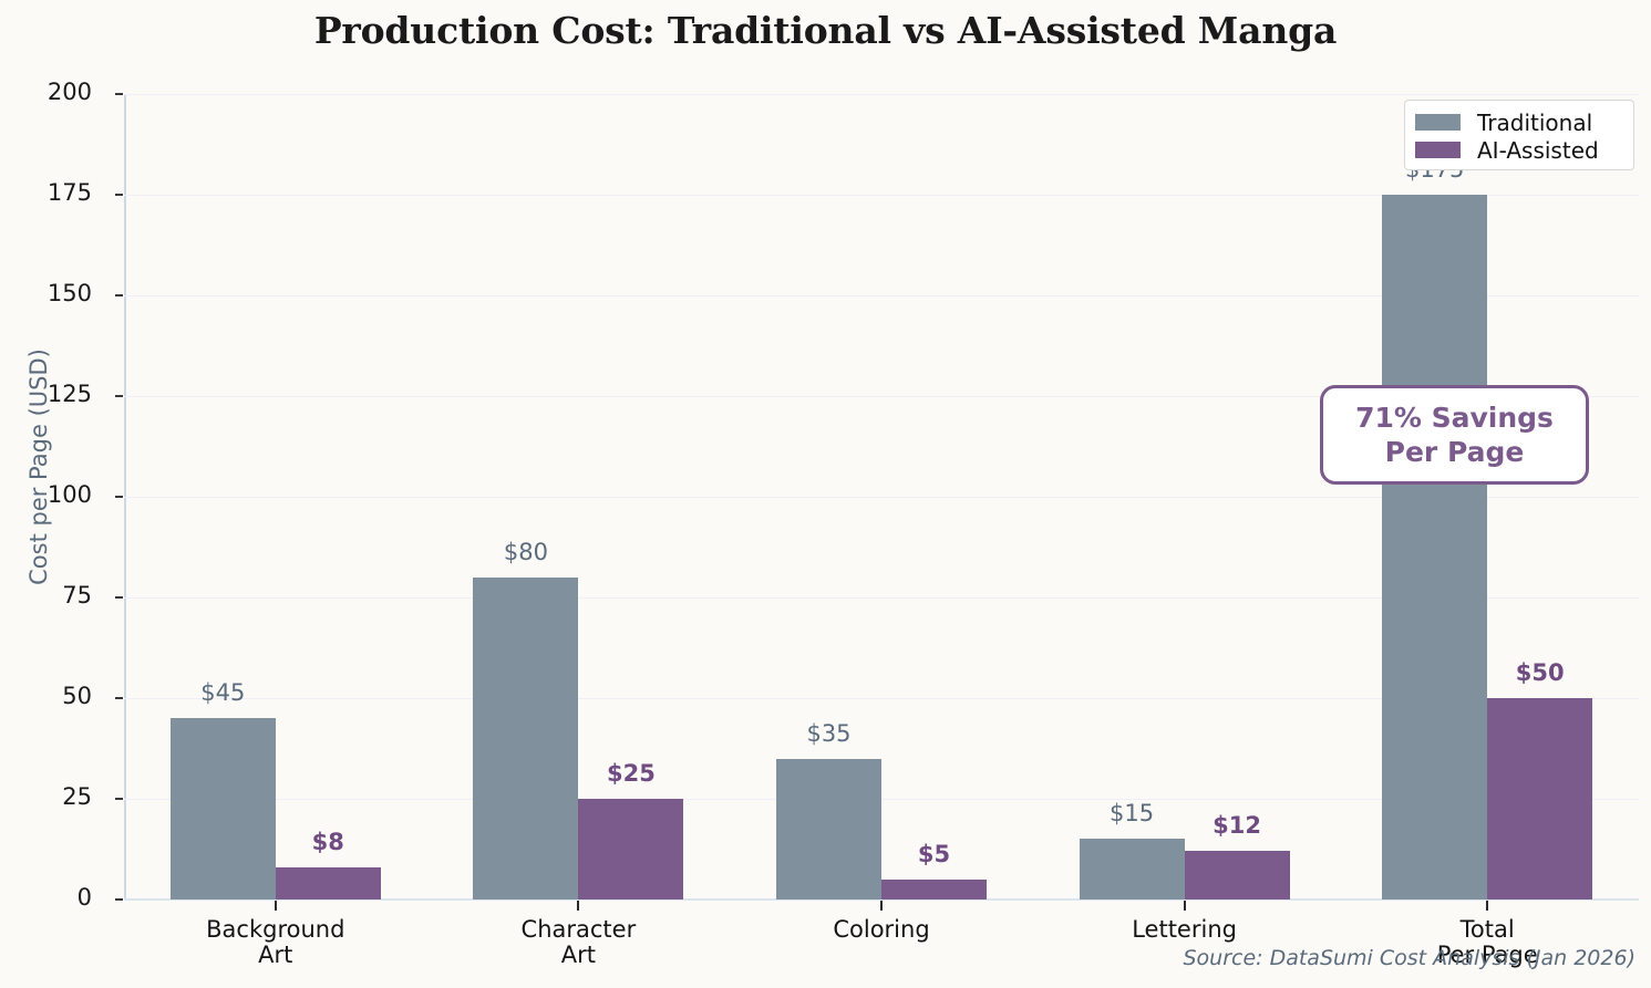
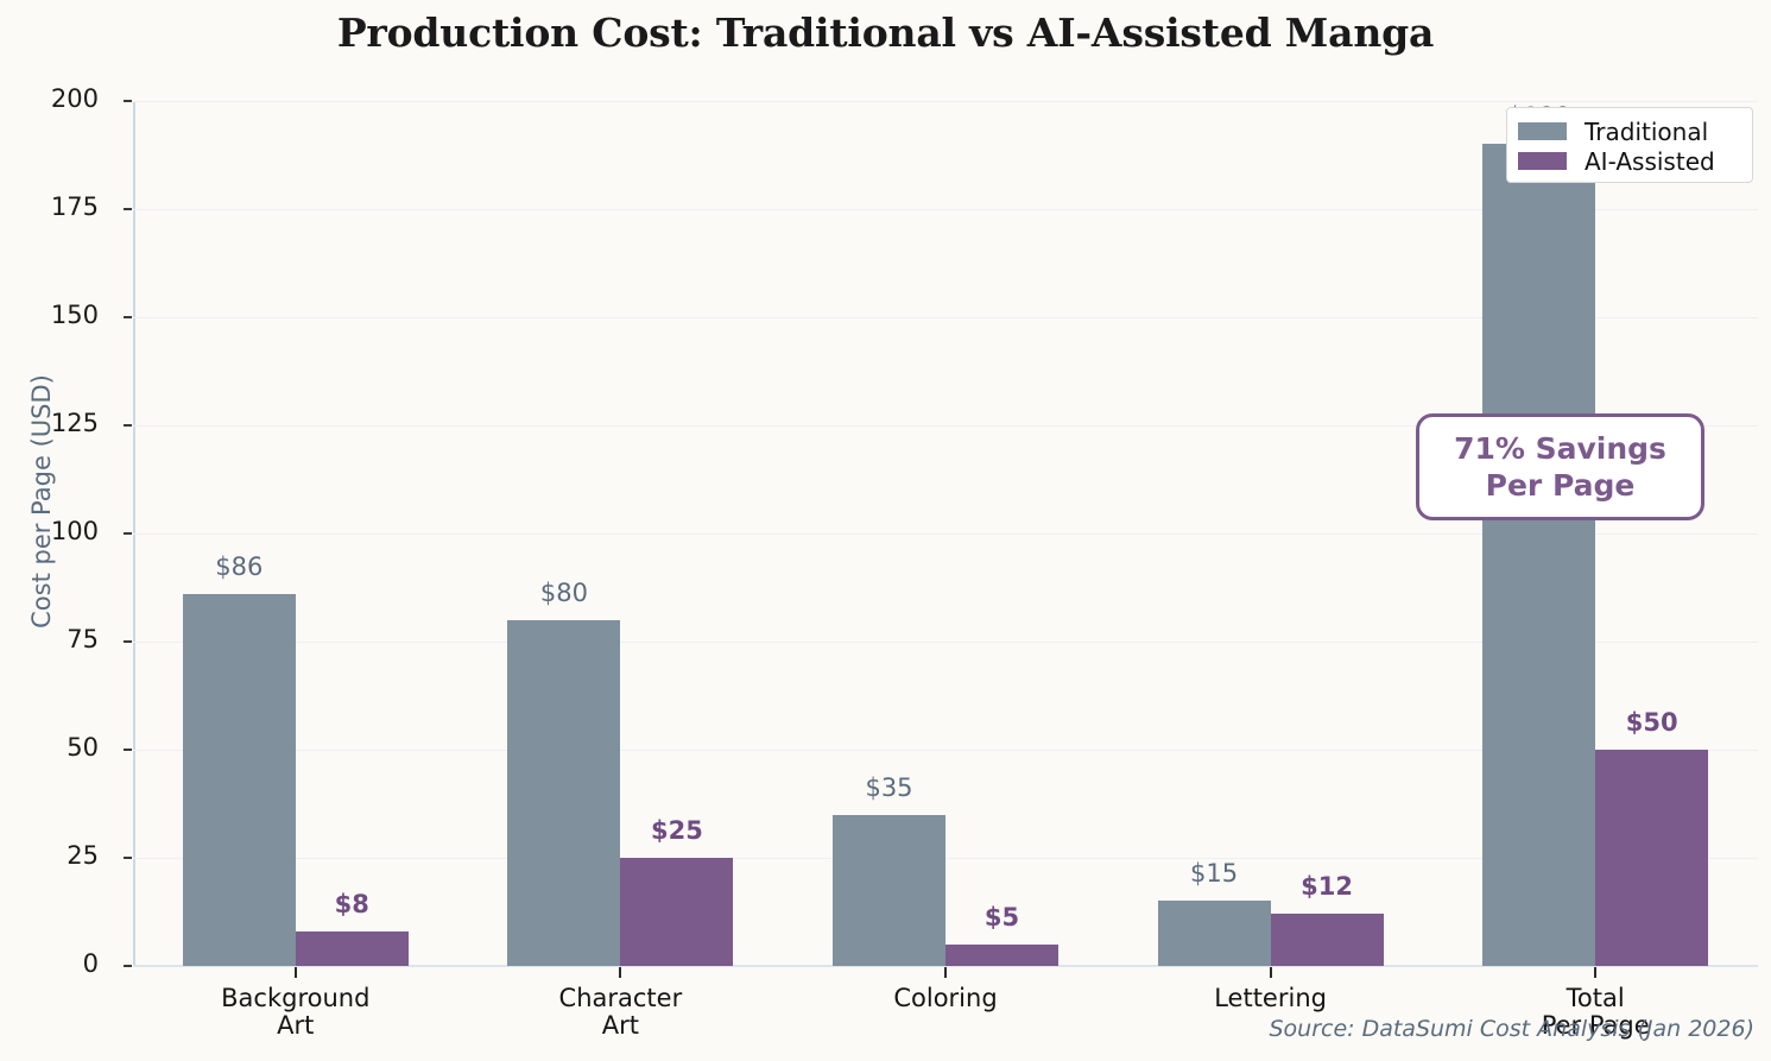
Traditional/Background Art: $45 -> $86
Traditional/Total Per Page: $175 -> $190
